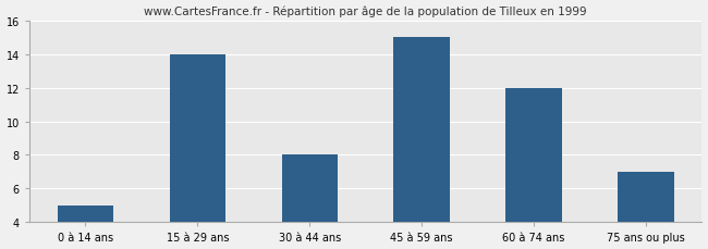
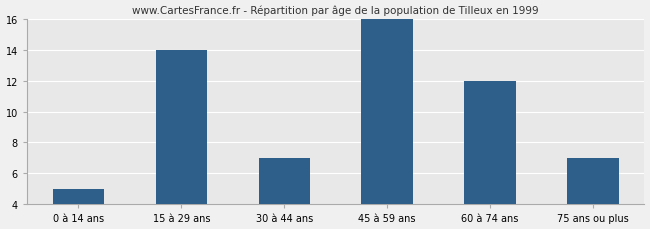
30 à 44 ans: 8 -> 7
45 à 59 ans: 15 -> 16
